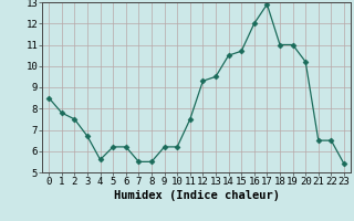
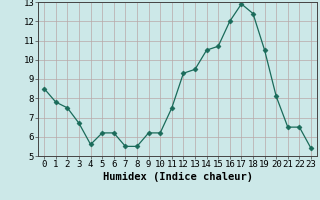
18: 11.0 -> 12.4
19: 11.0 -> 10.5
20: 10.2 -> 8.1
